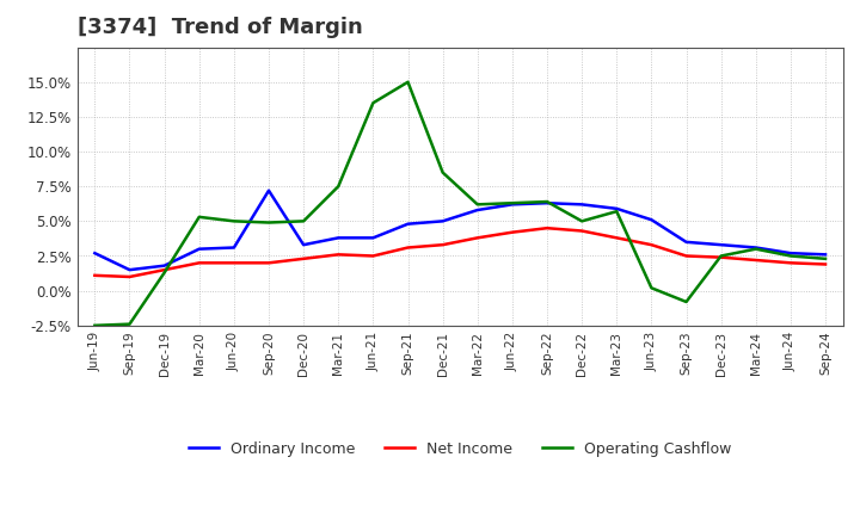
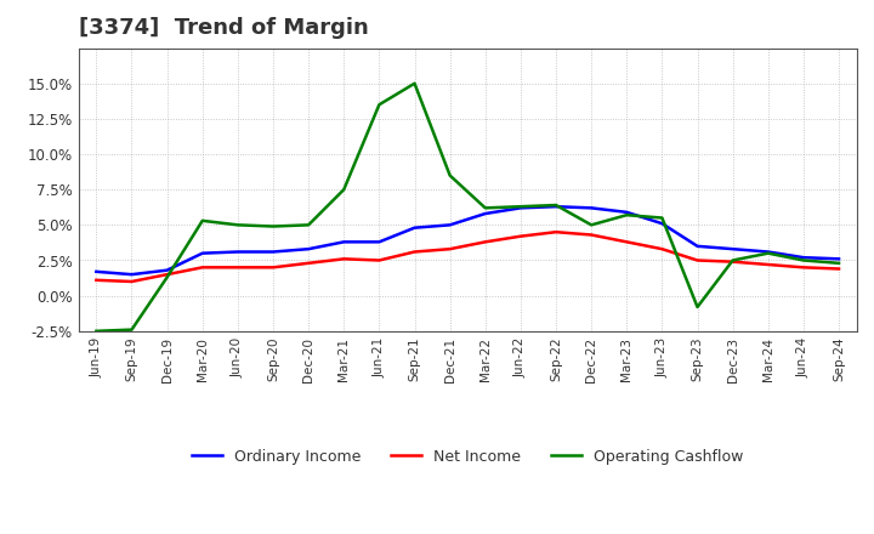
Ordinary Income/Jun-19: 2.7% -> 1.7%
Ordinary Income/Sep-20: 7.2% -> 3.1%
Operating Cashflow/Jun-23: 0.2% -> 5.5%
